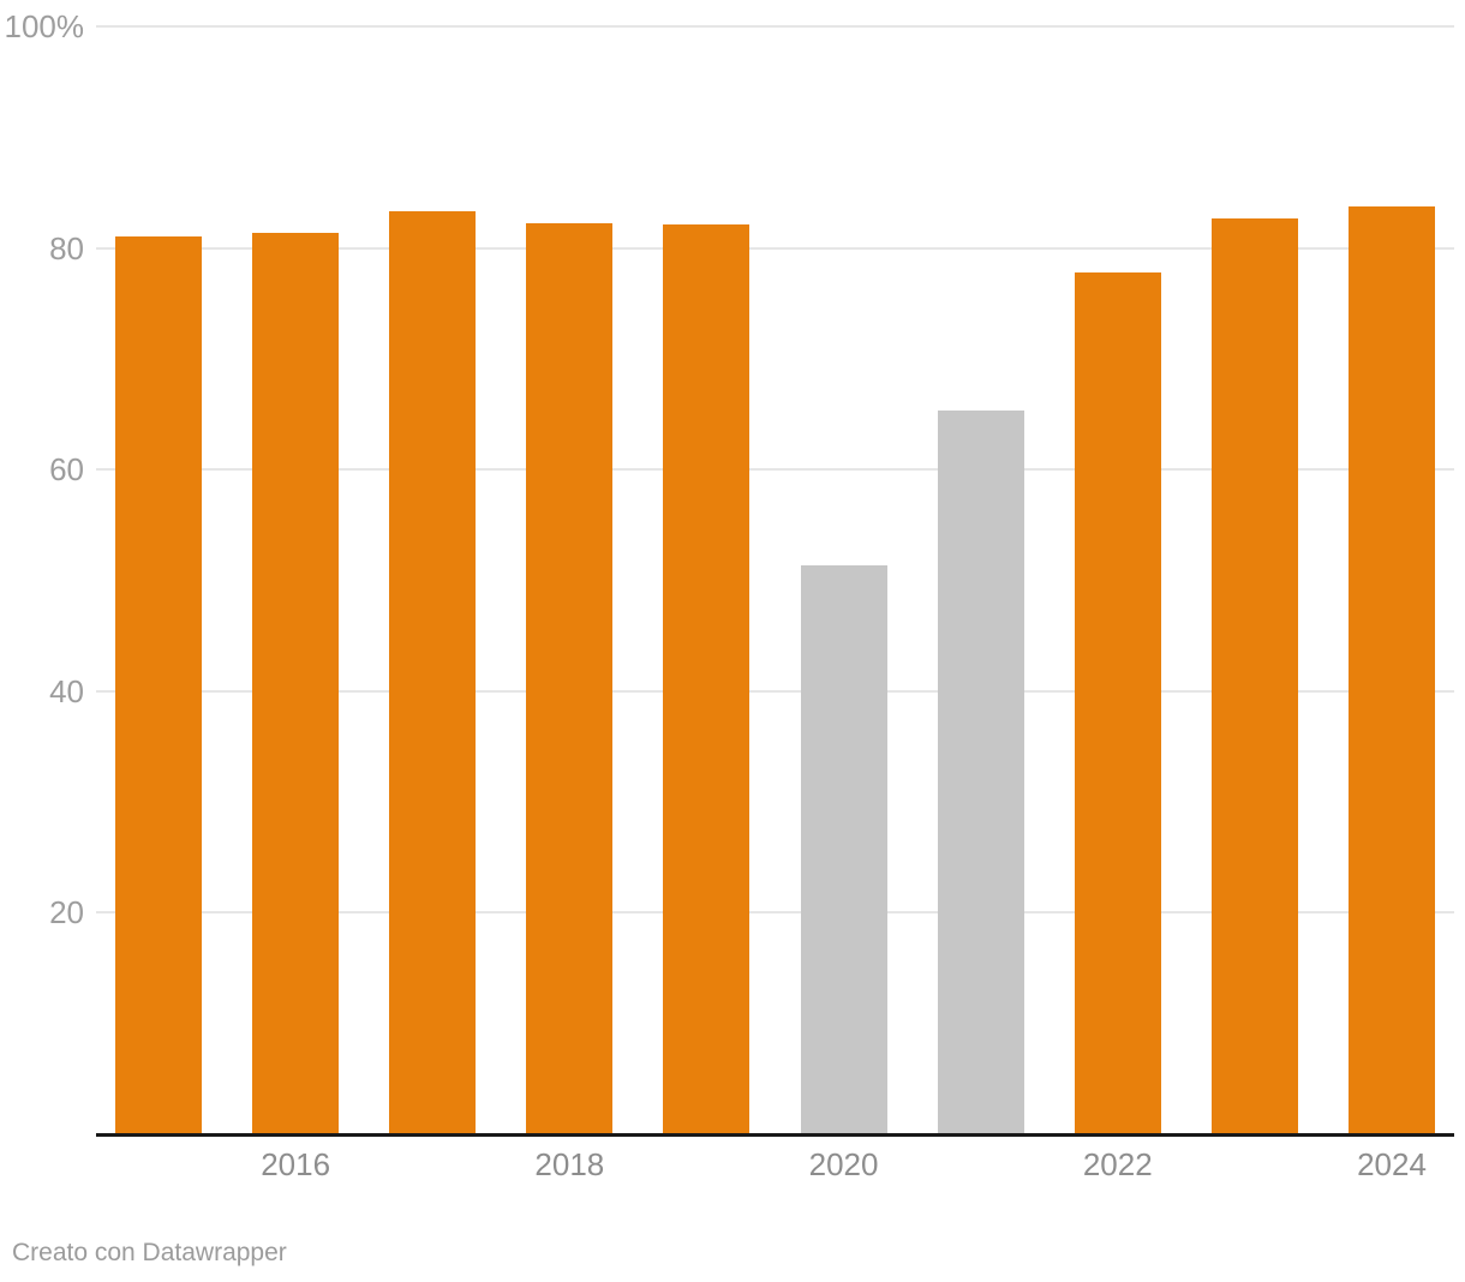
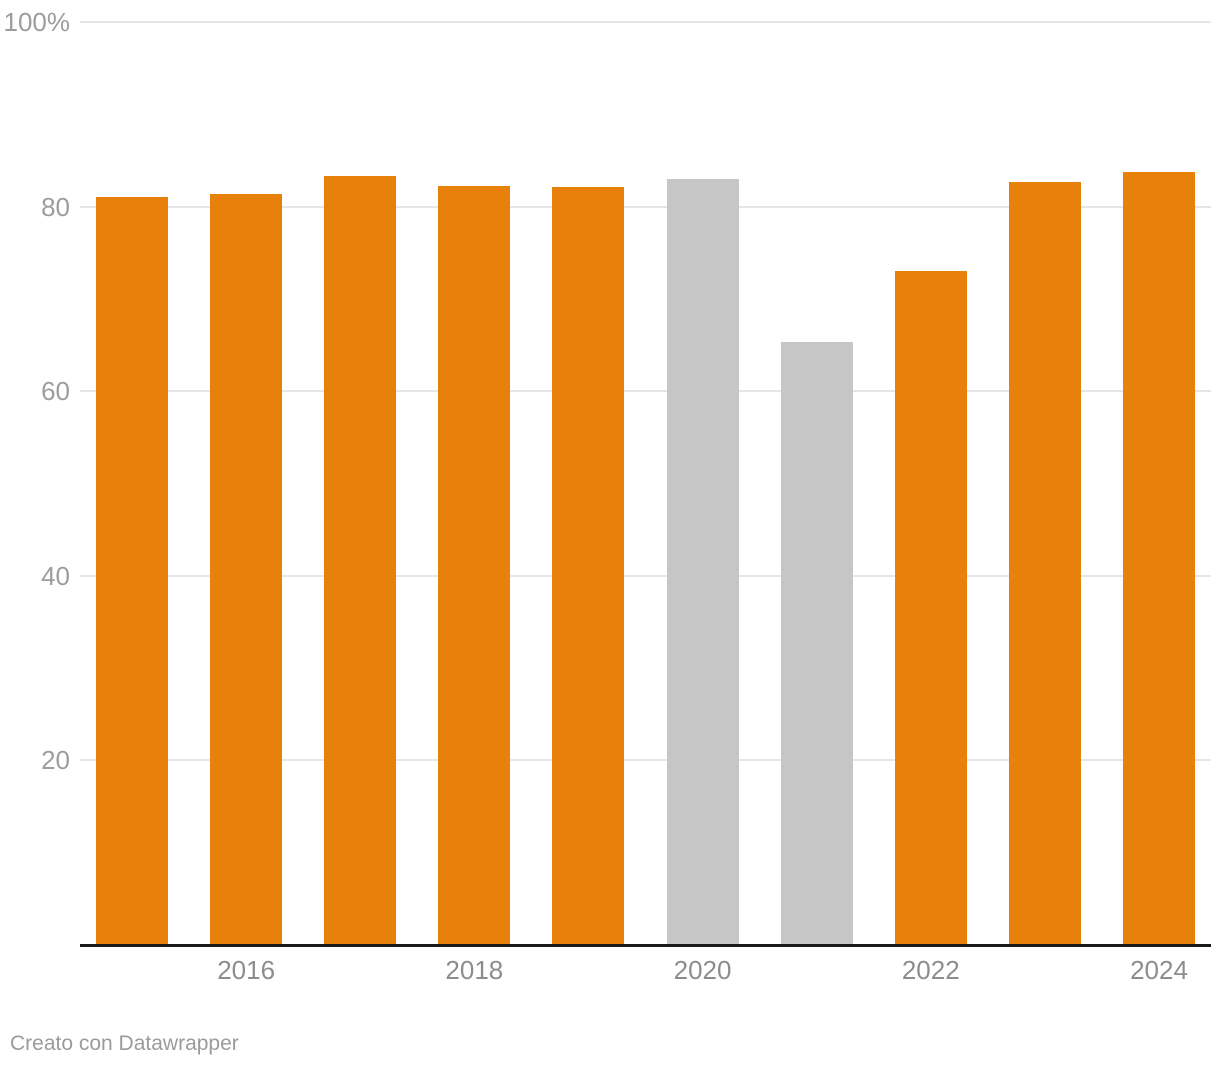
2020: 51% -> 83%
2022: 78% -> 73%
